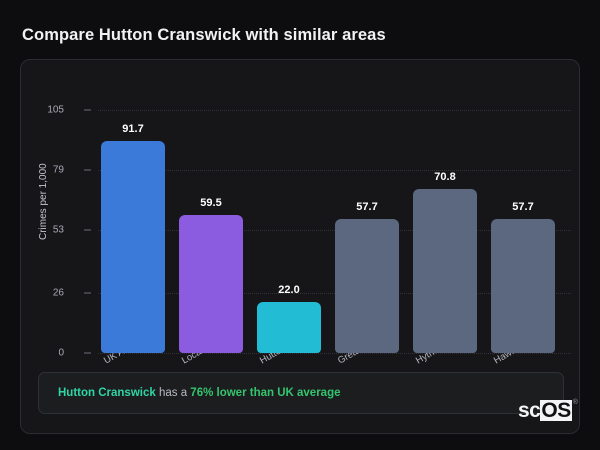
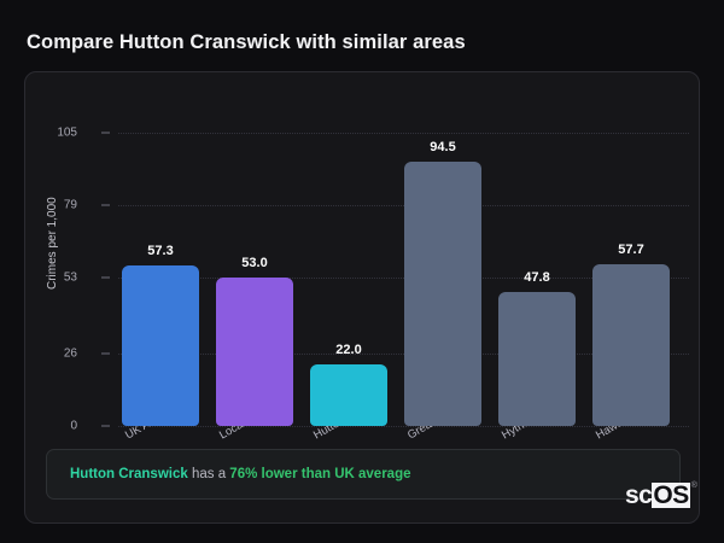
UK Average: 91.7 -> 57.3
Local Area: 59.5 -> 53.0
Great Hayw: 57.7 -> 94.5
Hythe End: 70.8 -> 47.8
